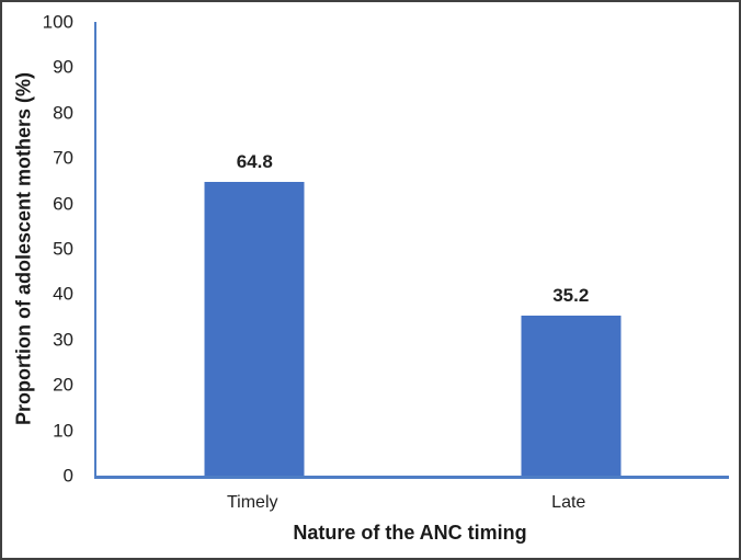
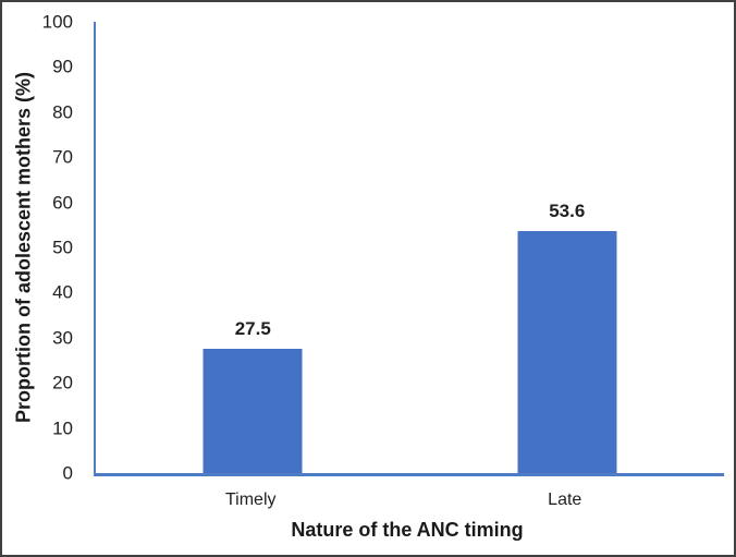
Timely: 64.8 -> 27.5
Late: 35.2 -> 53.6
